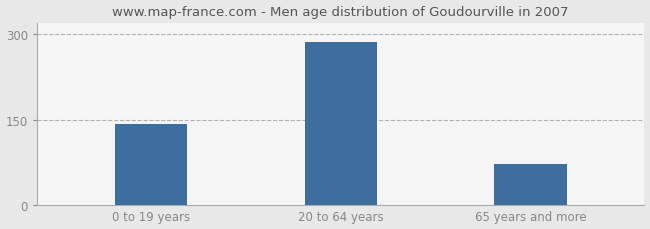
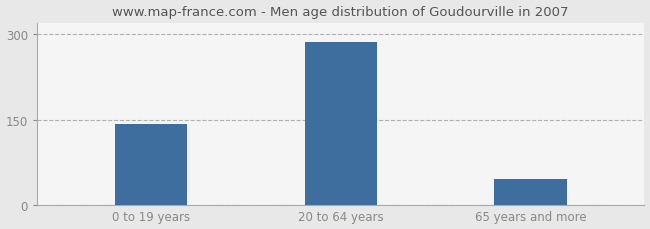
65 years and more: 72 -> 46
